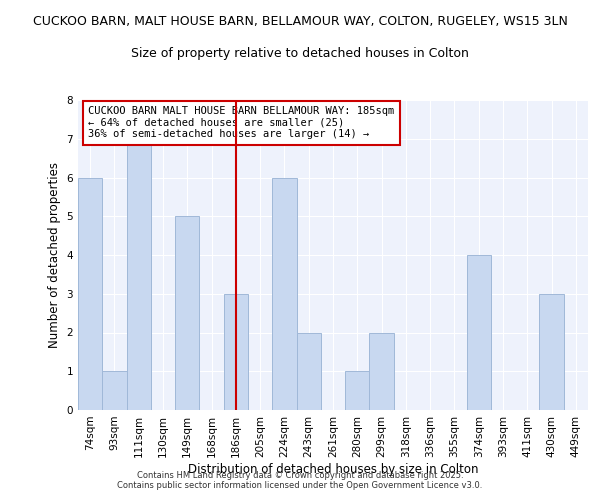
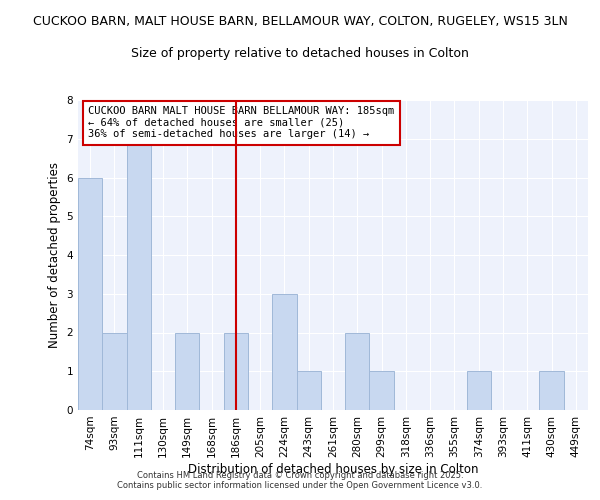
93sqm: 1 -> 2
149sqm: 5 -> 2
186sqm: 3 -> 2
224sqm: 6 -> 3
243sqm: 2 -> 1
280sqm: 1 -> 2
299sqm: 2 -> 1
374sqm: 4 -> 1
430sqm: 3 -> 1
